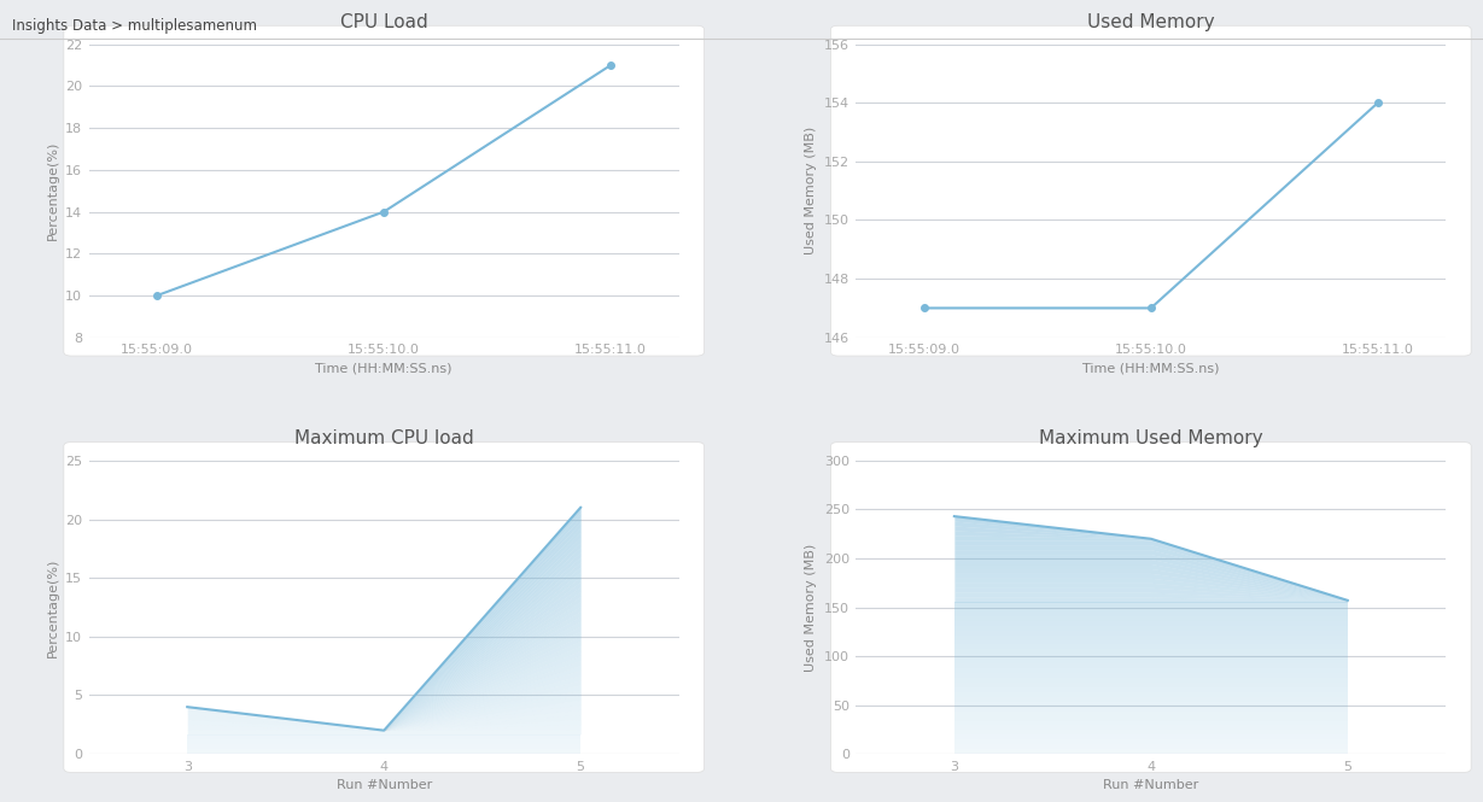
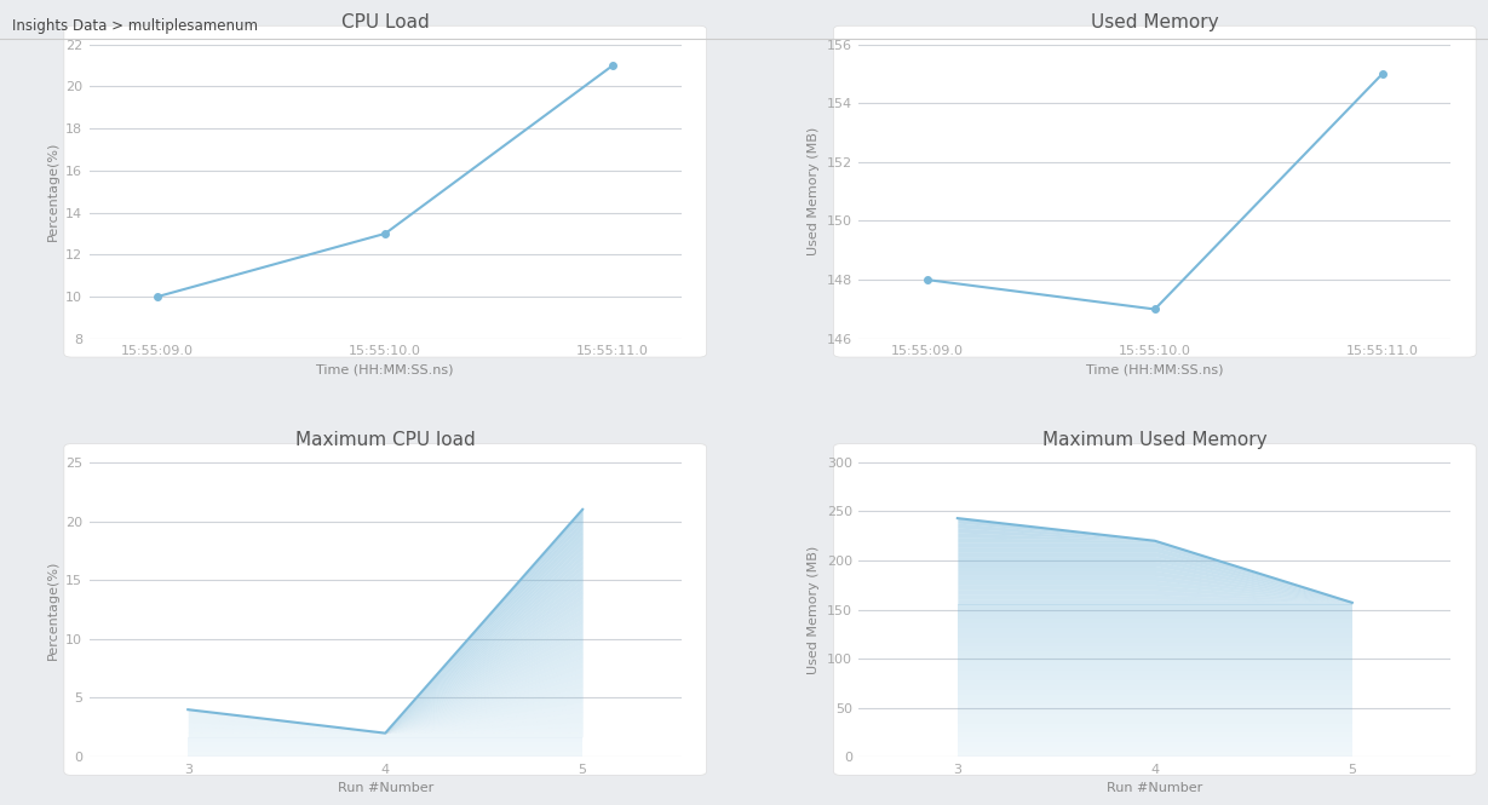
CPU Load/15:55:10.0: 14 -> 13
Used Memory/15:55:09.0: 147 -> 148
Used Memory/15:55:11.0: 154 -> 155
